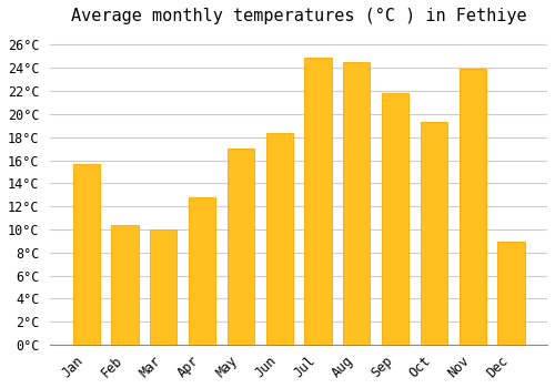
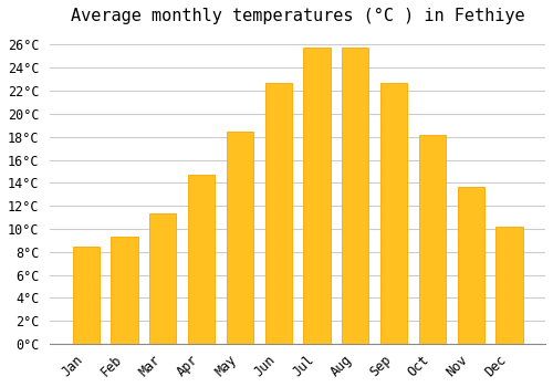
Jan: 15.7°C -> 8.5°C
Feb: 10.4°C -> 9.3°C
Mar: 10.0°C -> 11.3°C
Apr: 12.8°C -> 14.7°C
May: 17.0°C -> 18.5°C
Jun: 18.4°C -> 22.7°C
Jul: 24.9°C -> 25.8°C
Aug: 24.5°C -> 25.8°C
Sep: 21.8°C -> 22.7°C
Oct: 19.3°C -> 18.2°C
Nov: 23.9°C -> 13.7°C
Dec: 8.9°C -> 10.2°C
